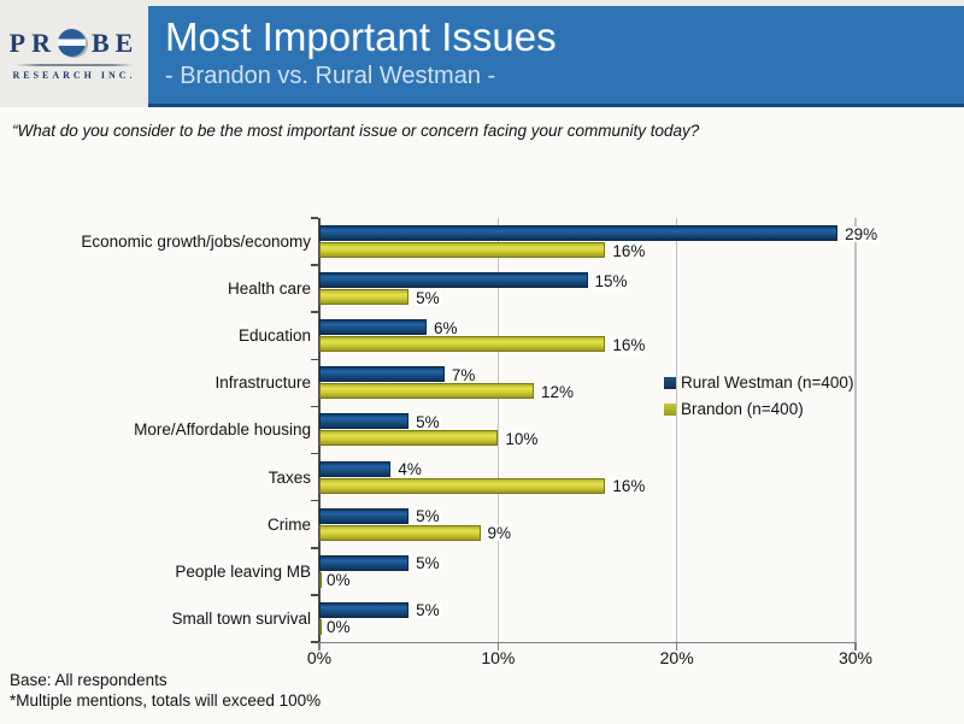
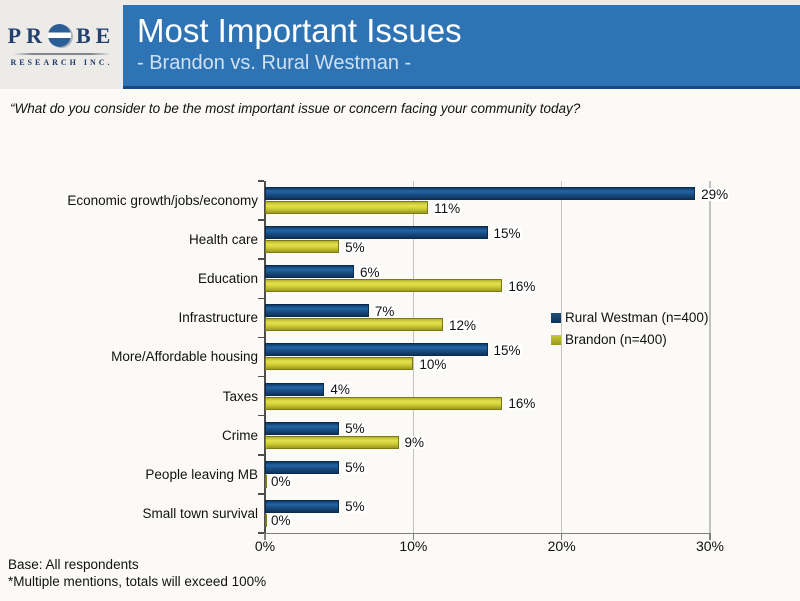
Brandon (n=400)/Economic growth/jobs/economy: 16% -> 11%
Rural Westman (n=400)/More/Affordable housing: 5% -> 15%
